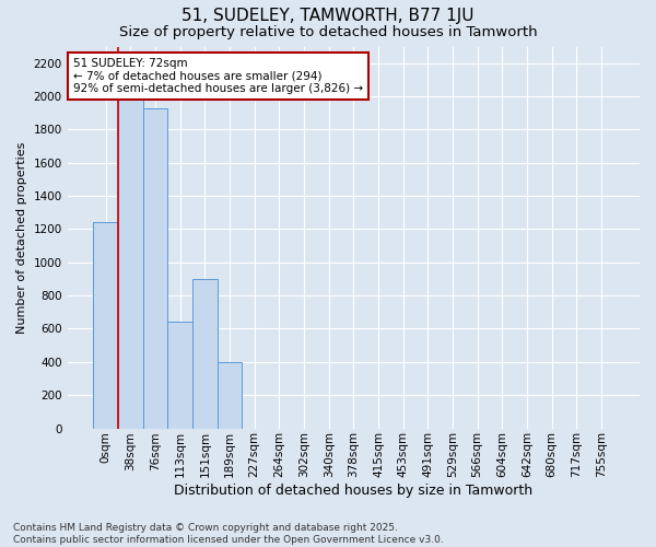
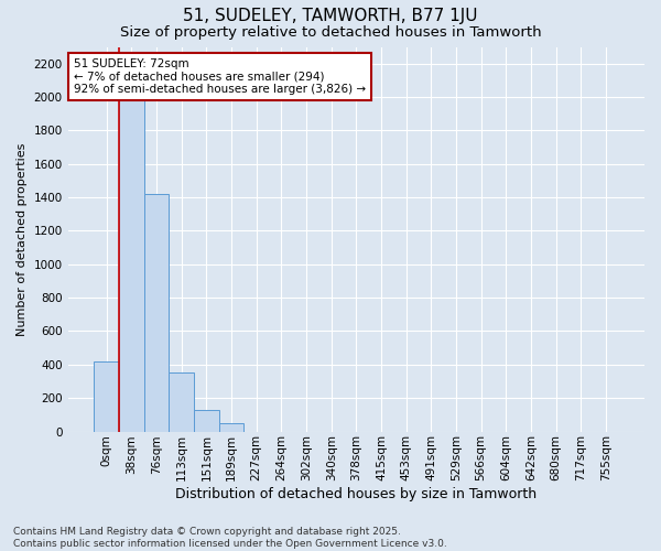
0sqm: 1240 -> 420
76sqm: 1930 -> 1420
113sqm: 640 -> 350
151sqm: 900 -> 130
189sqm: 400 -> 50
